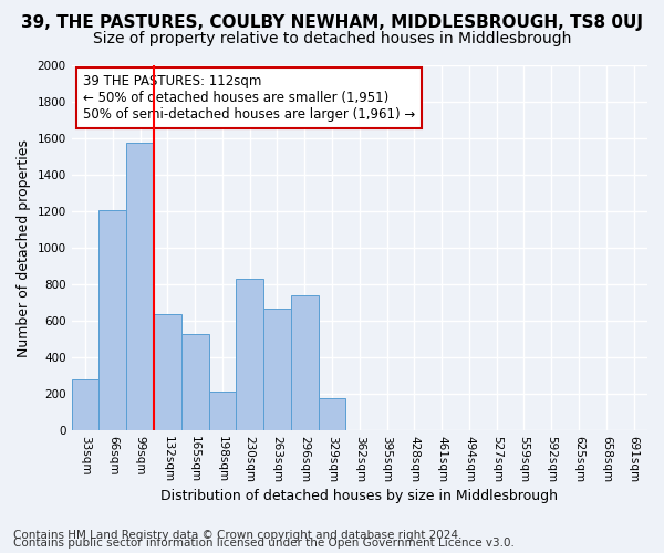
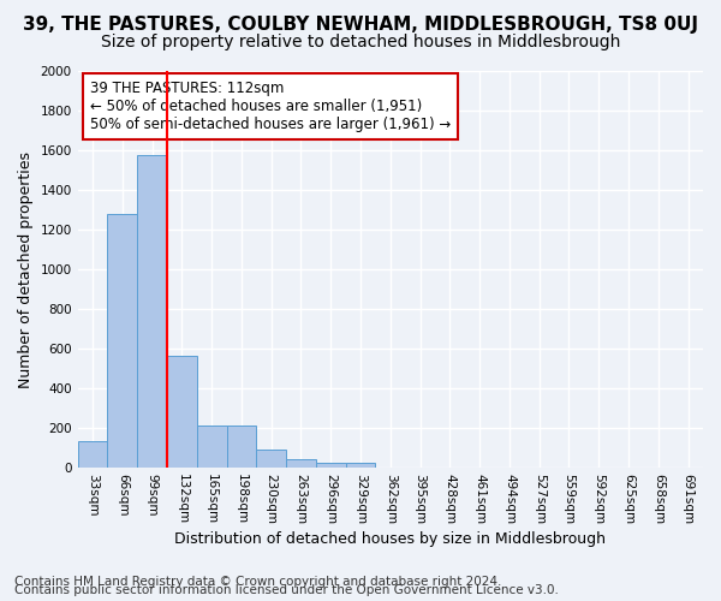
33sqm: 280 -> 140
66sqm: 1210 -> 1280
132sqm: 640 -> 560
165sqm: 530 -> 220
230sqm: 830 -> 100
263sqm: 670 -> 50
296sqm: 740 -> 20
329sqm: 180 -> 20
